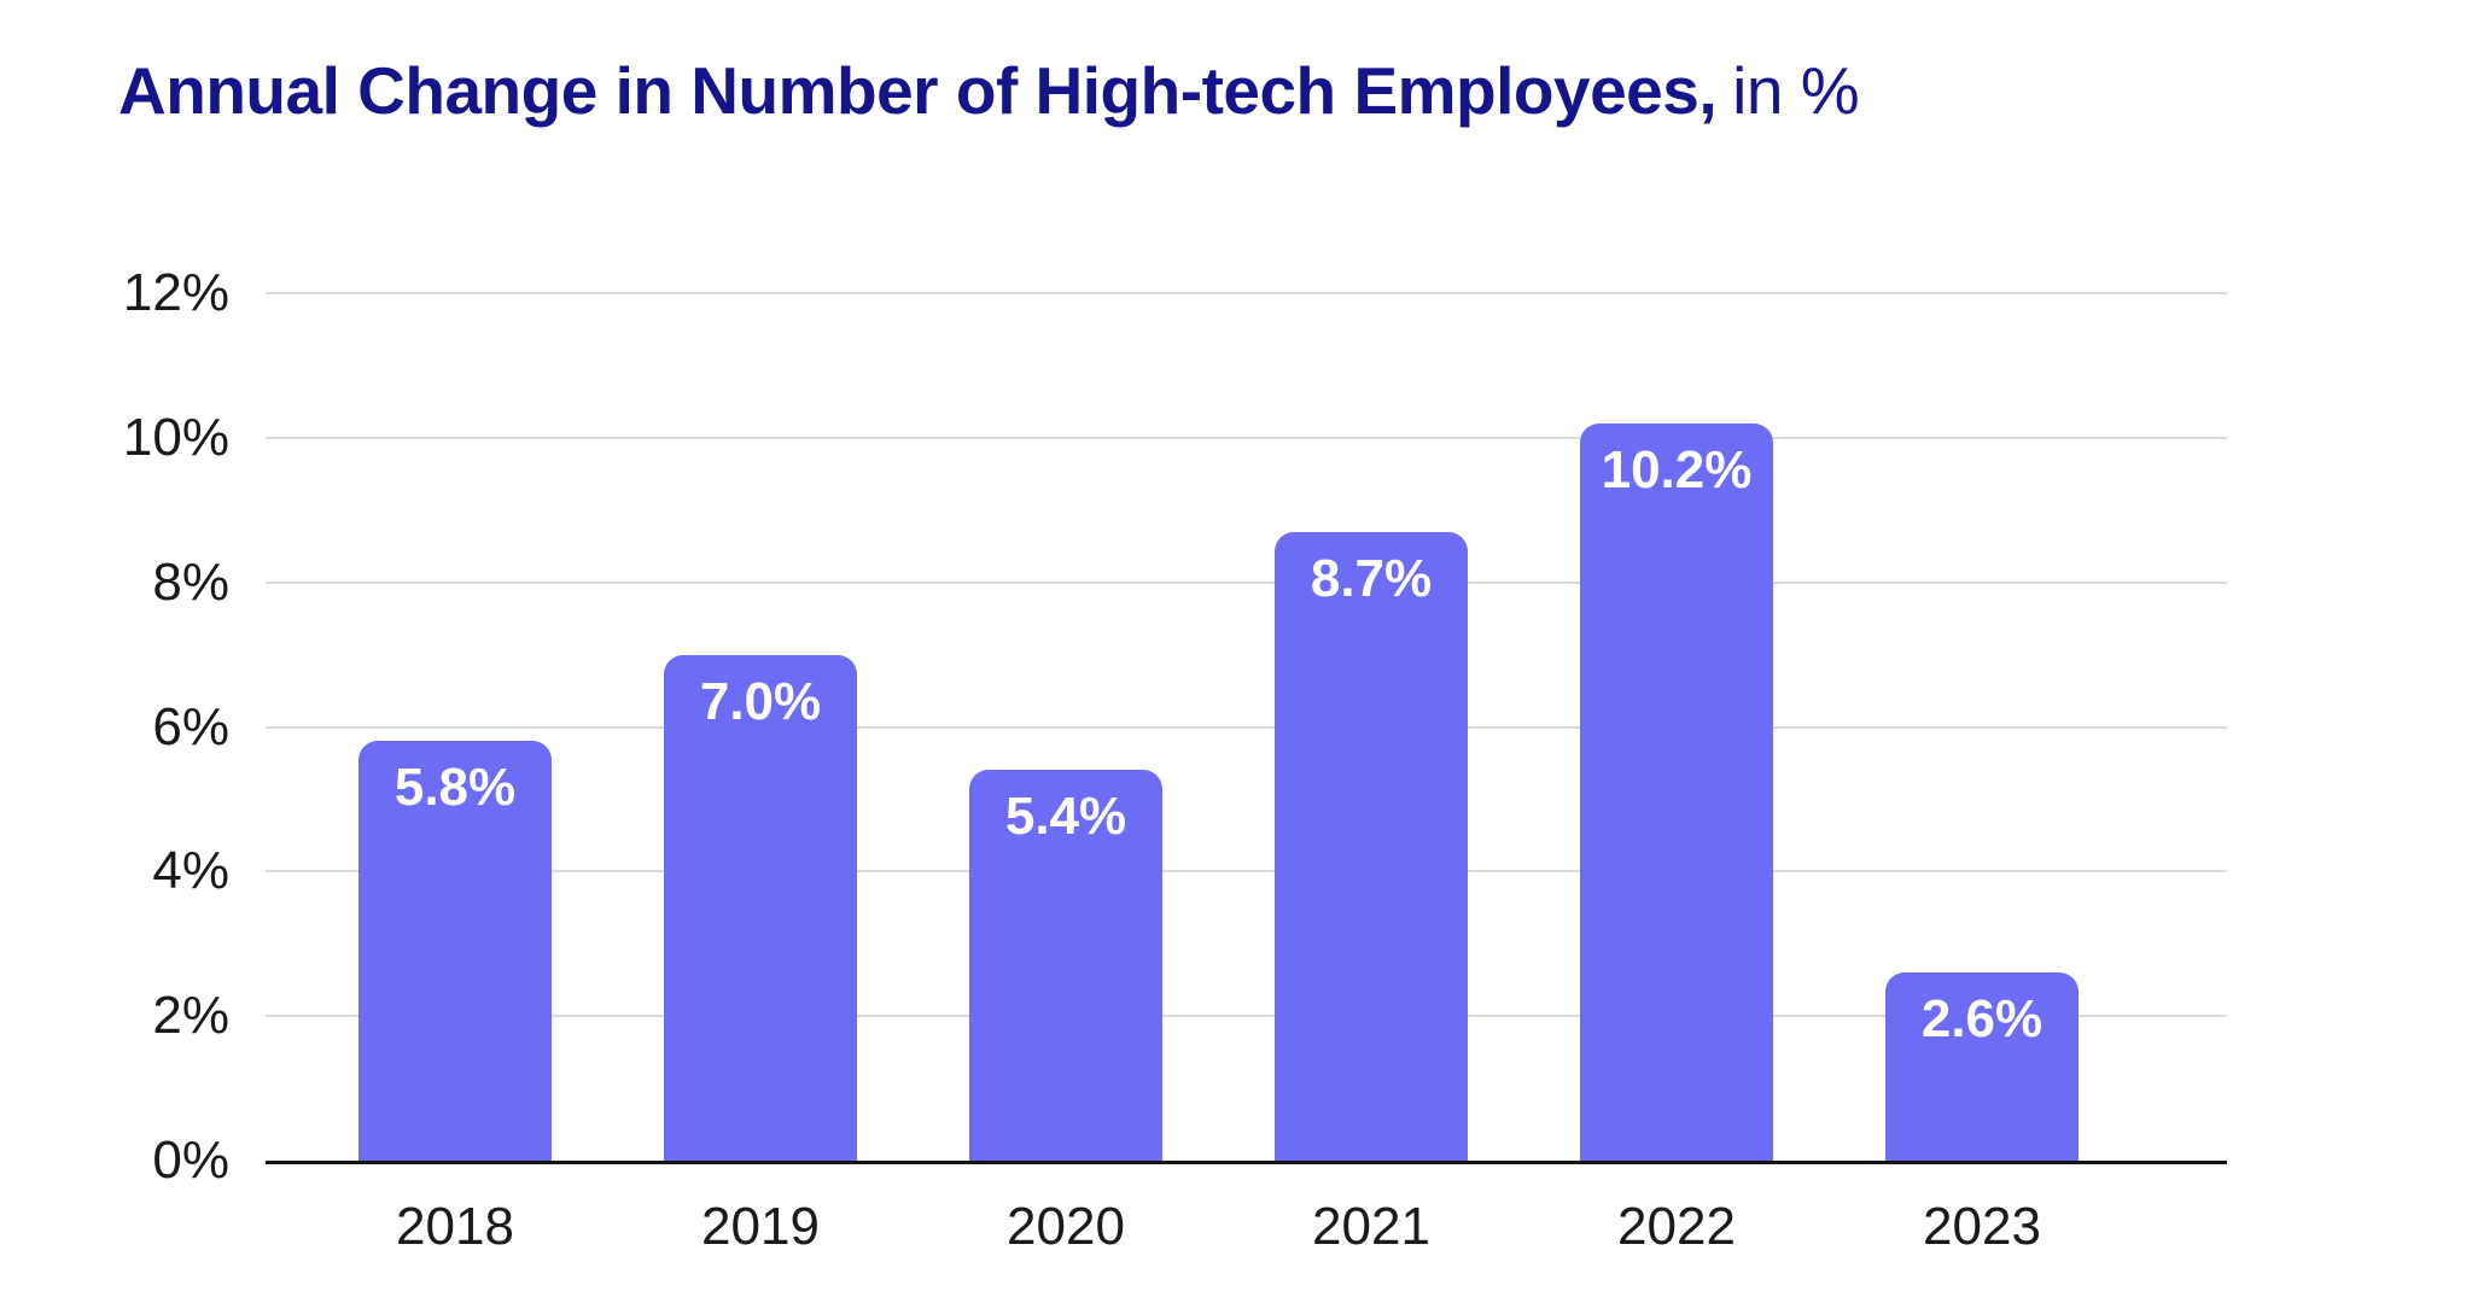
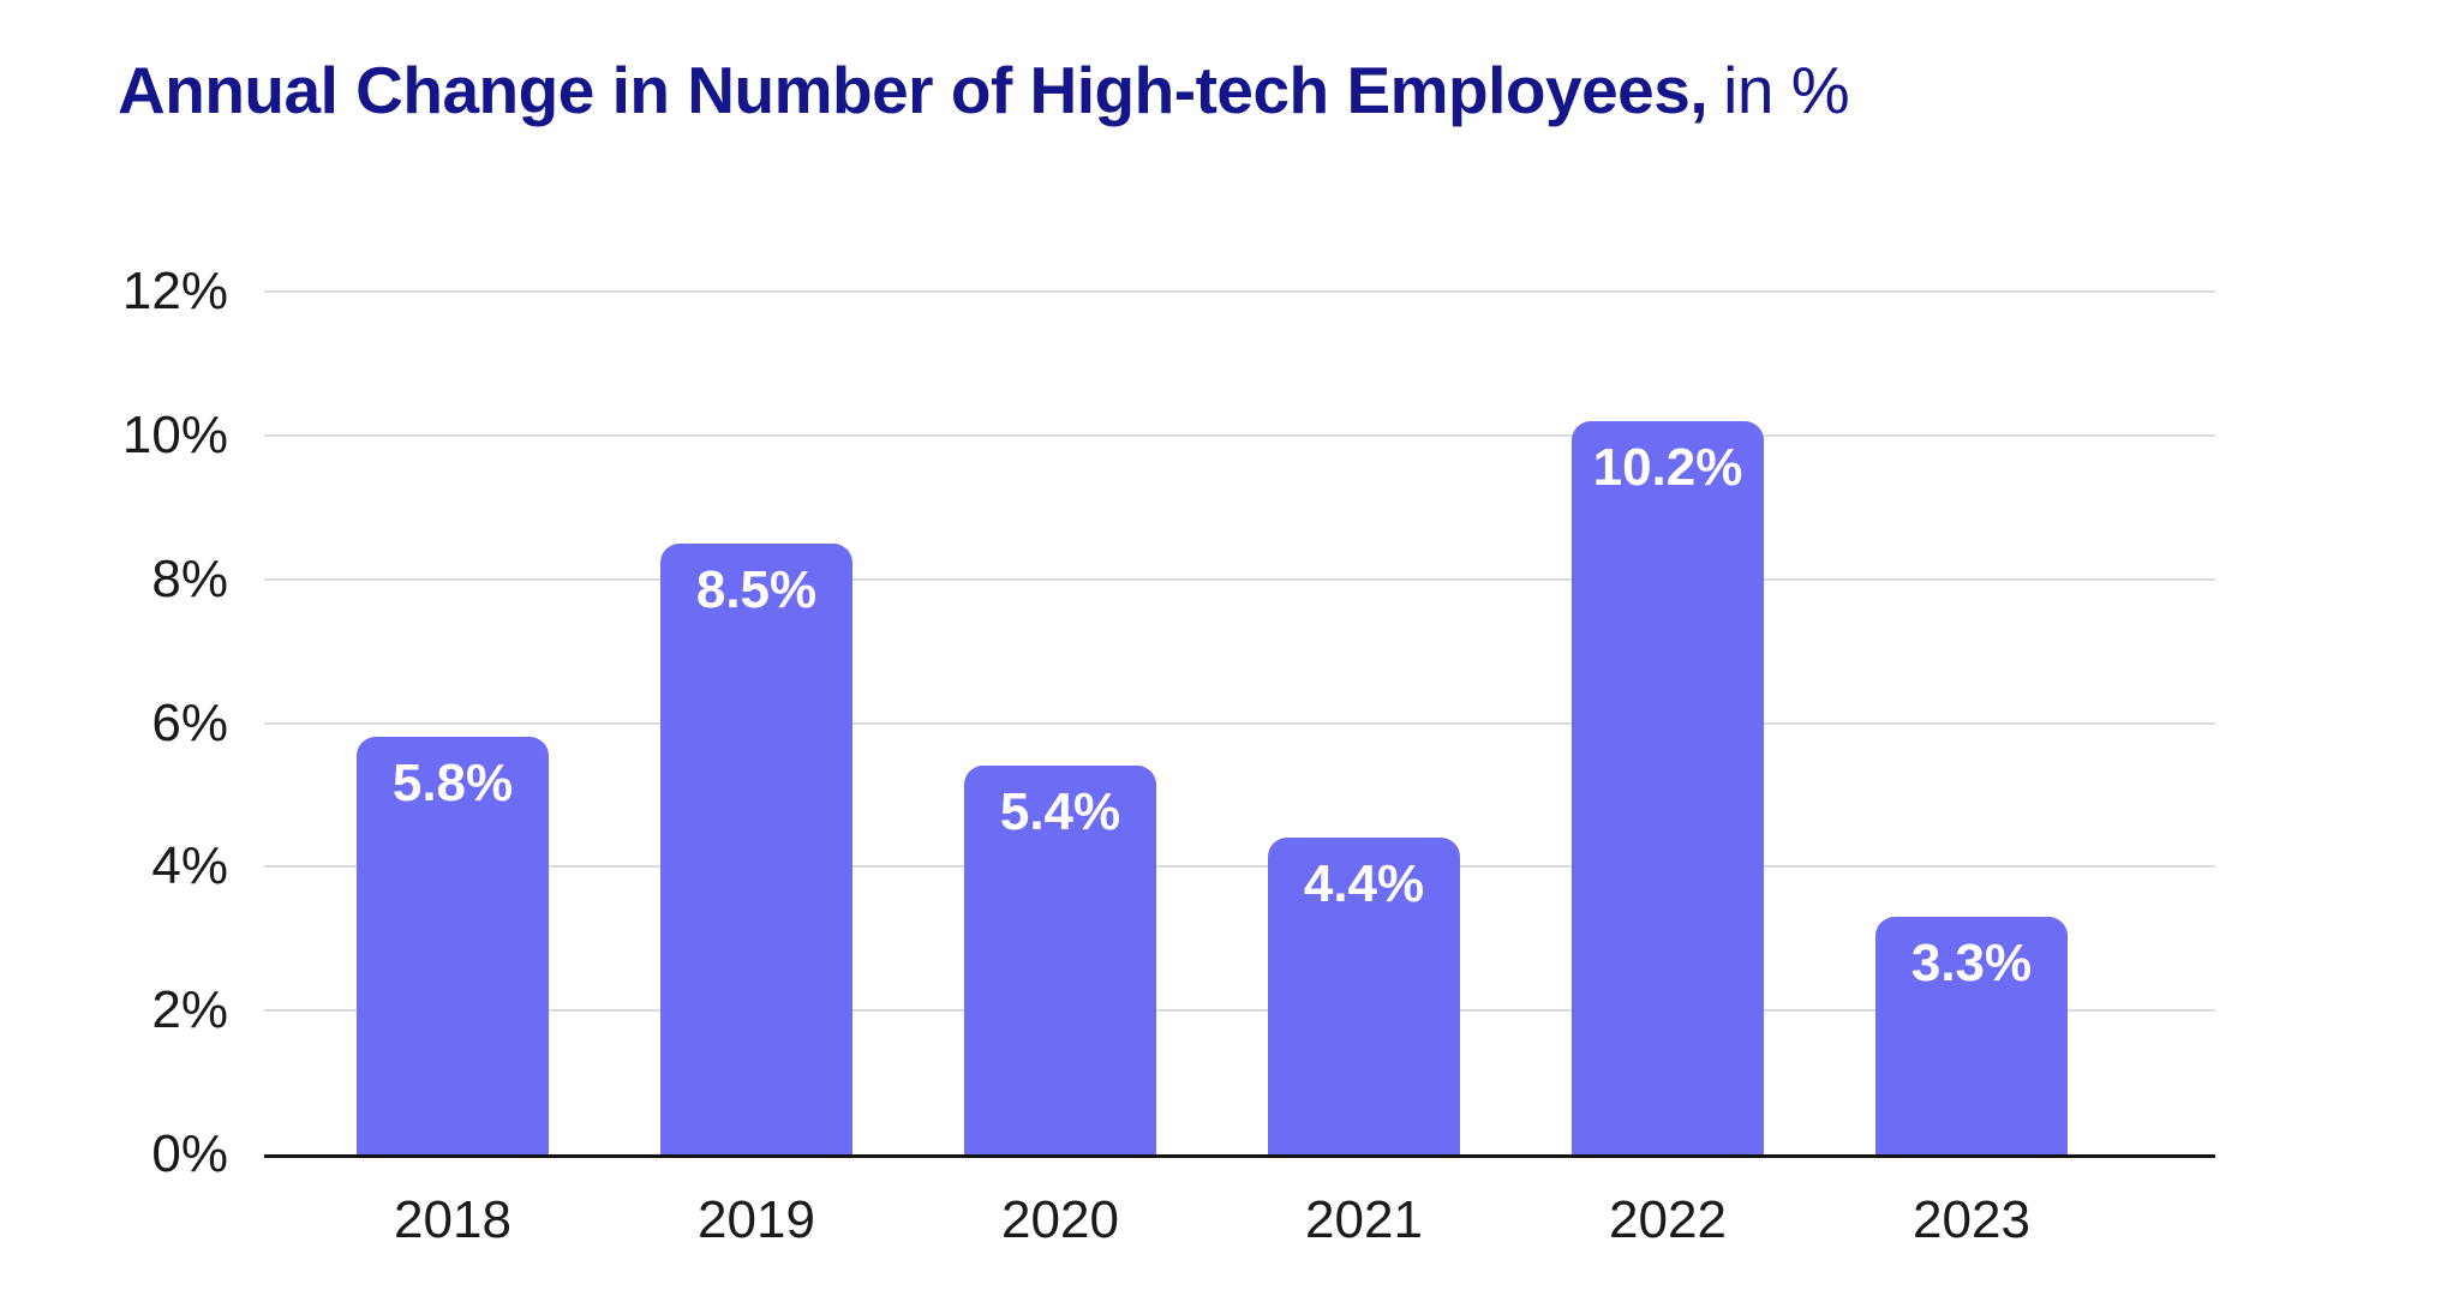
2019: 7.0% -> 8.5%
2021: 8.7% -> 4.4%
2023: 2.6% -> 3.3%
